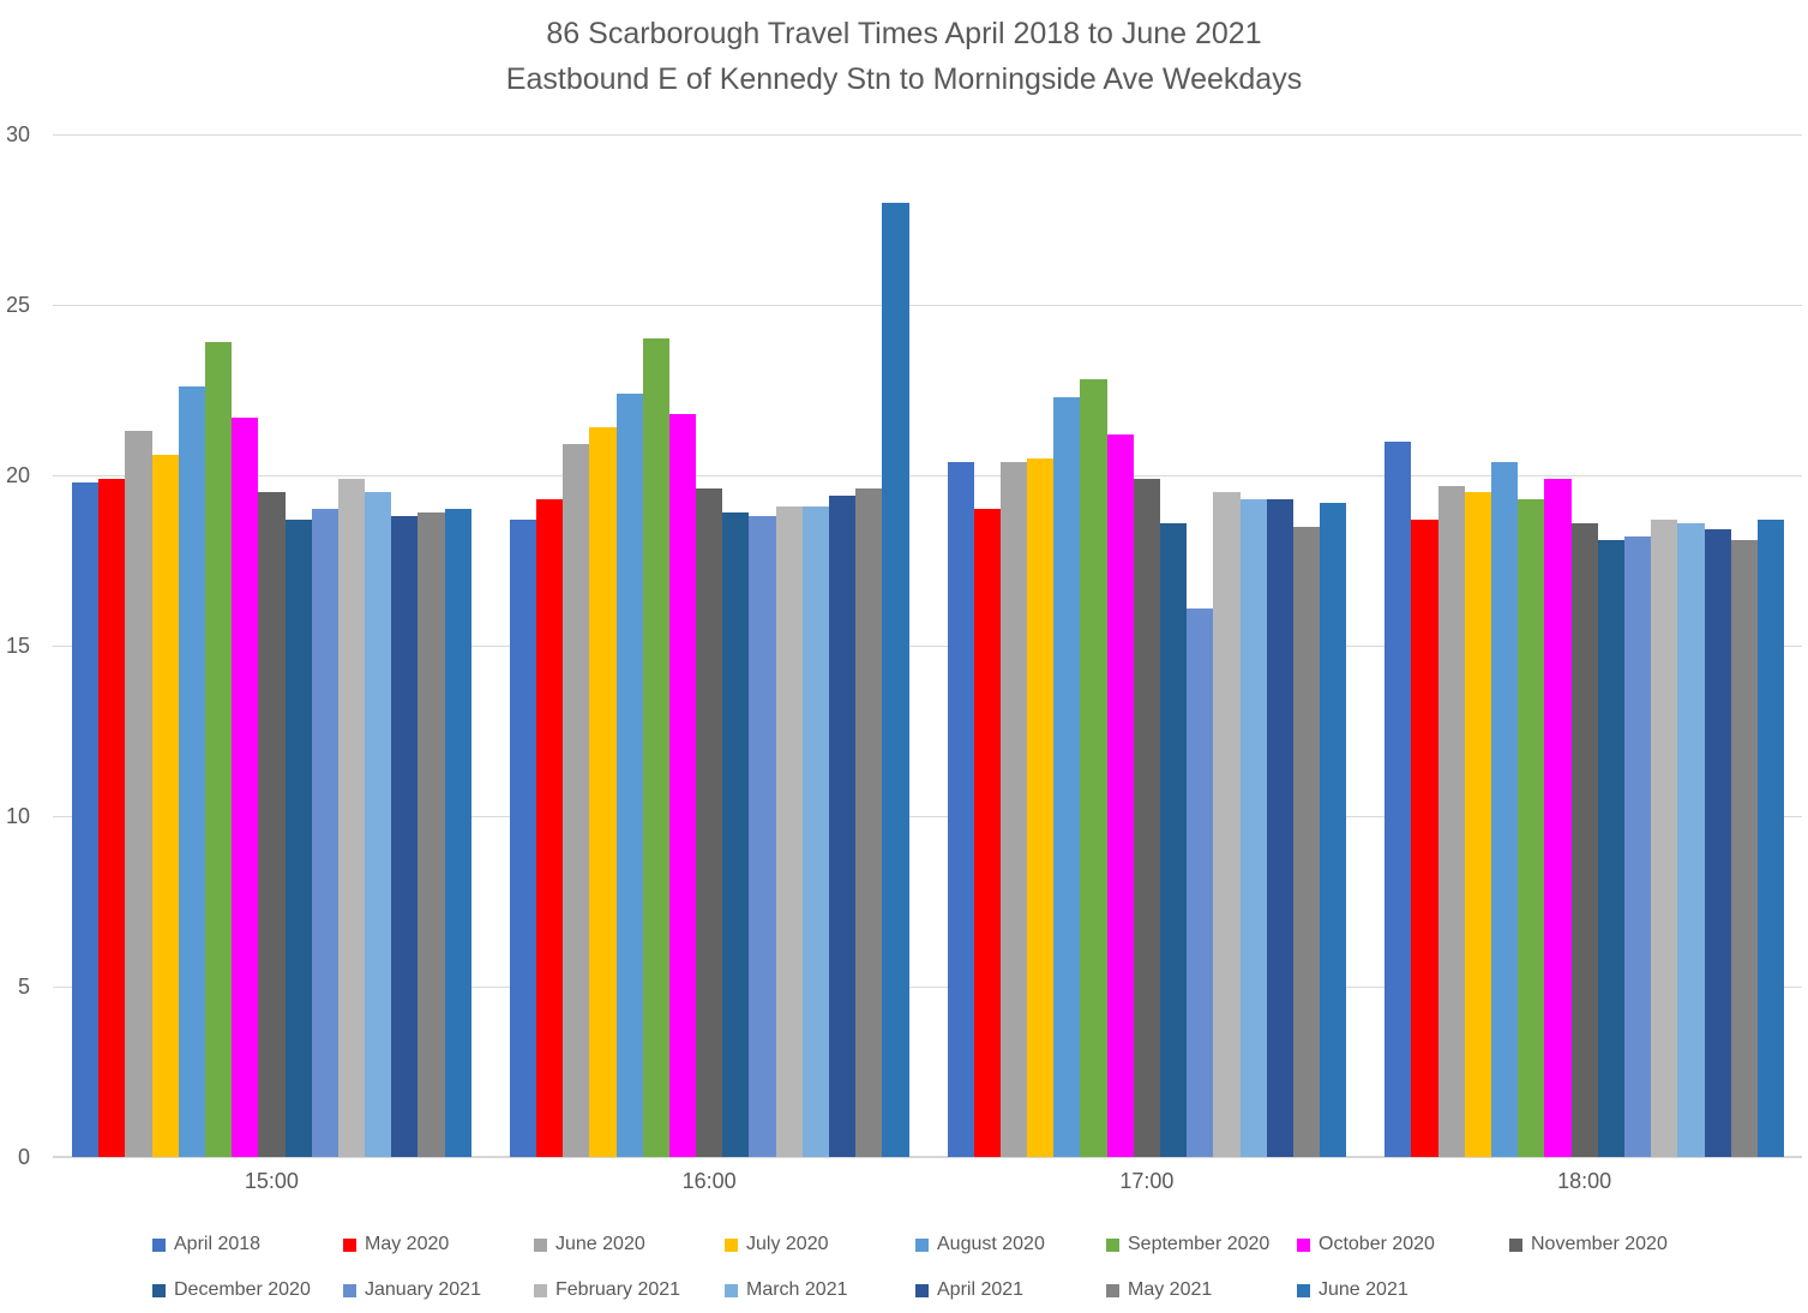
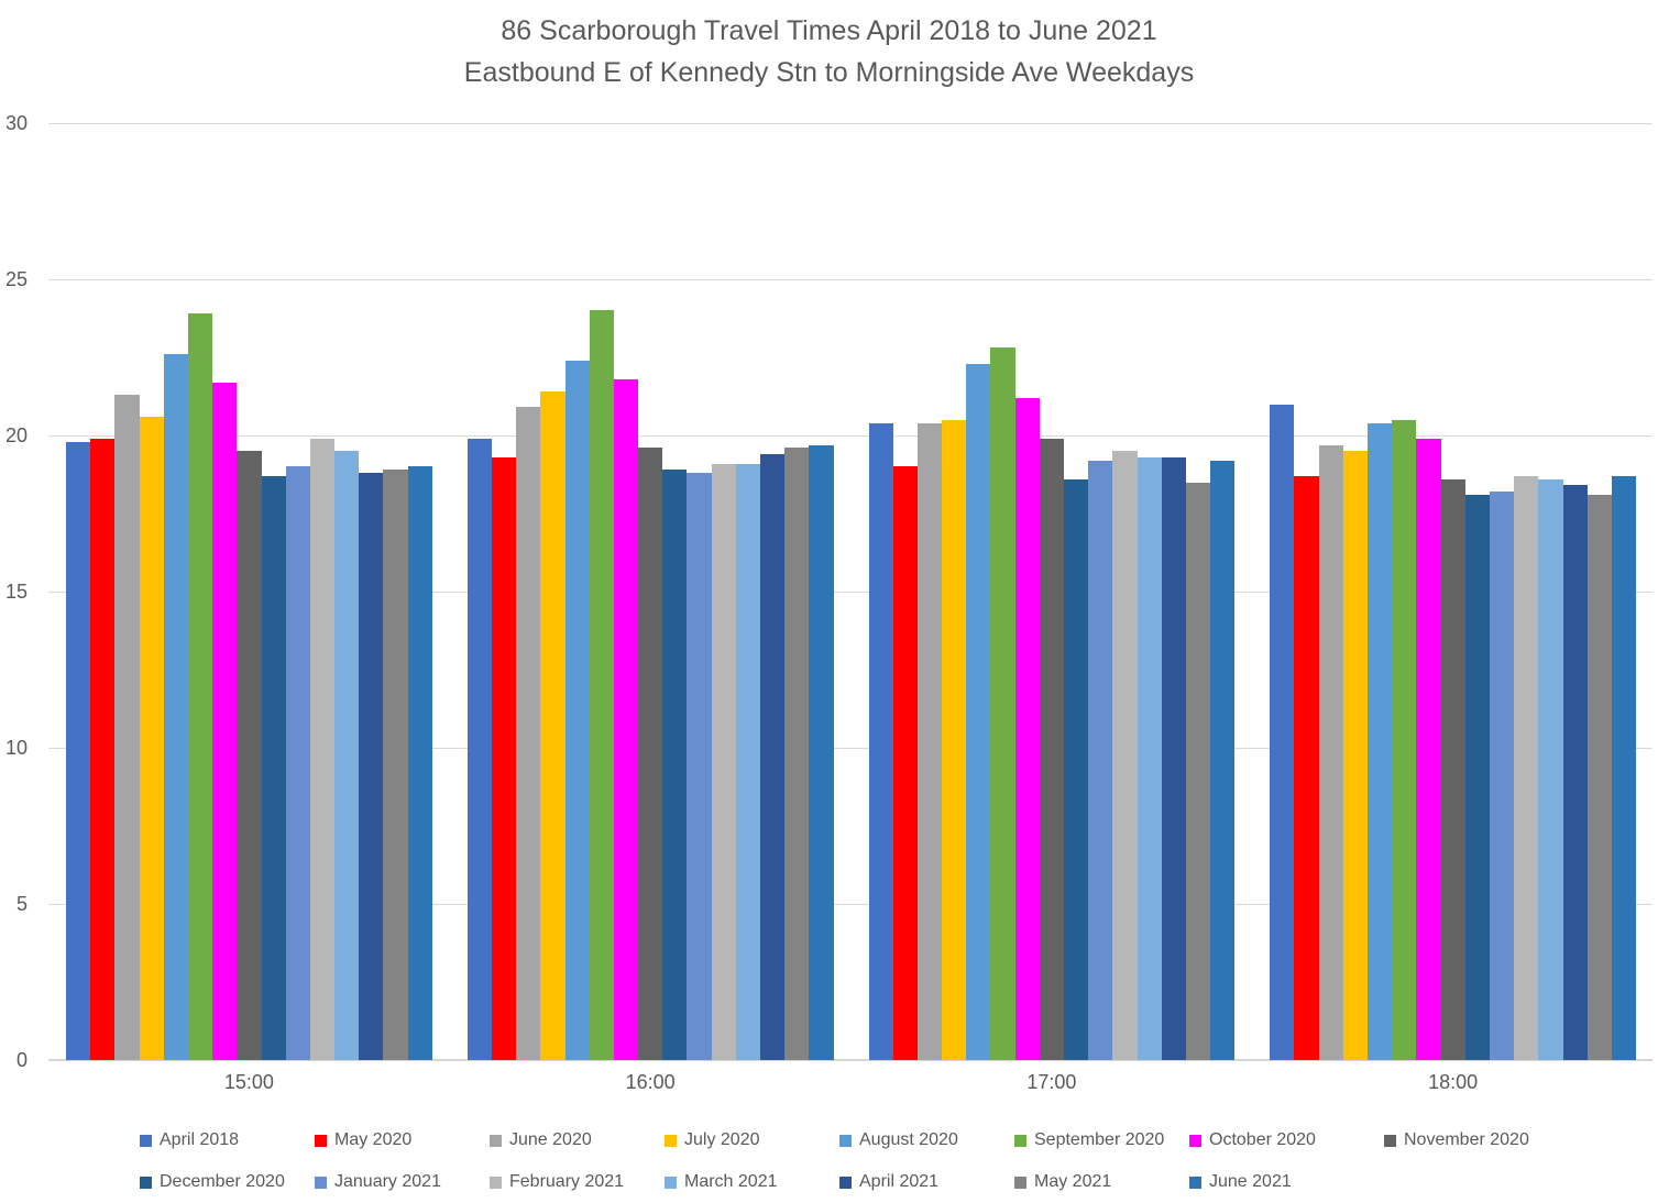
April 2018/16:00: 18.7 -> 19.9
June 2021/16:00: 28.0 -> 19.7
January 2021/17:00: 16.1 -> 19.2
September 2020/18:00: 19.3 -> 20.5
